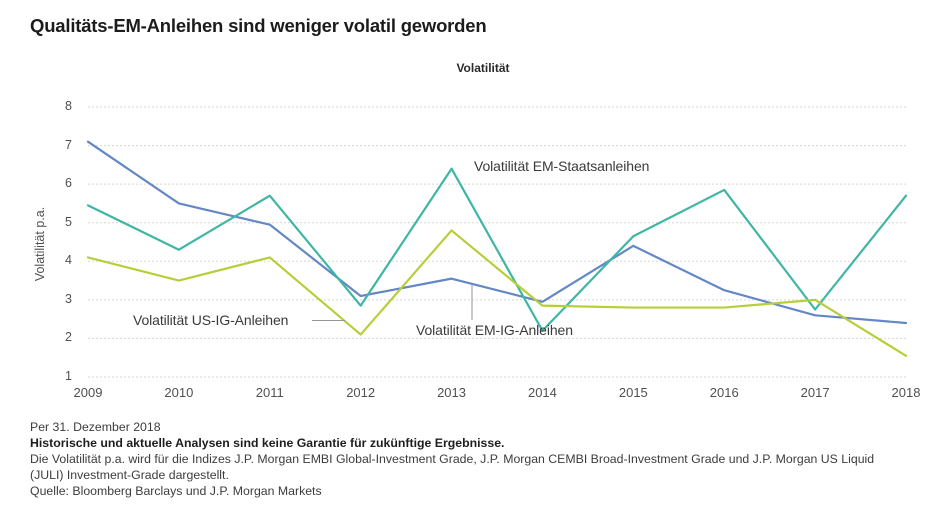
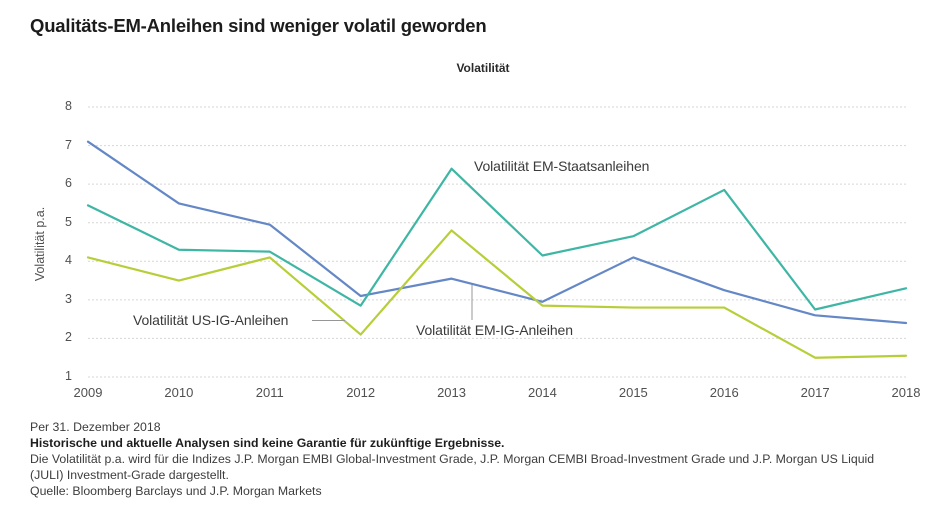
Volatilität EM-Staatsanleihen/2011: 5.7 -> 4.2
Volatilität EM-Staatsanleihen/2014: 2.2 -> 4.2
Volatilität EM-IG-Anleihen/2015: 4.4 -> 4.1
Volatilität US-IG-Anleihen/2017: 3.0 -> 1.5
Volatilität EM-Staatsanleihen/2018: 5.7 -> 3.3
